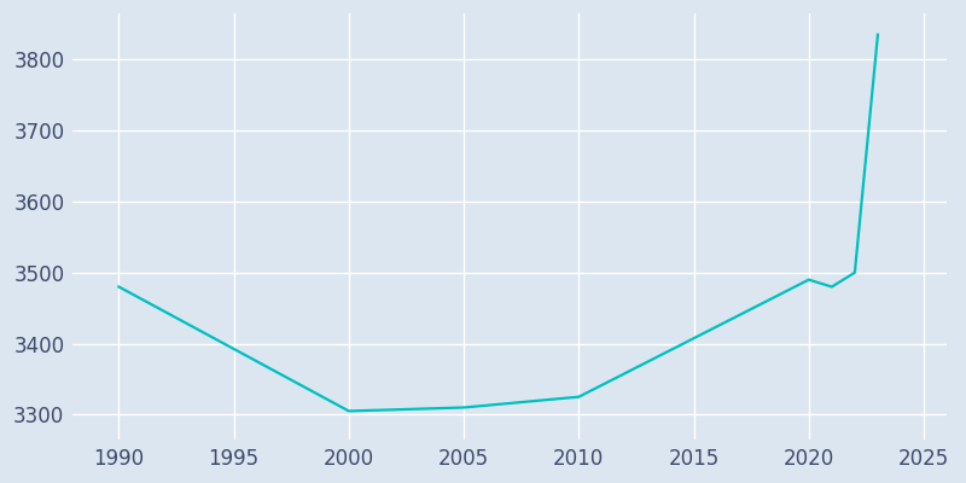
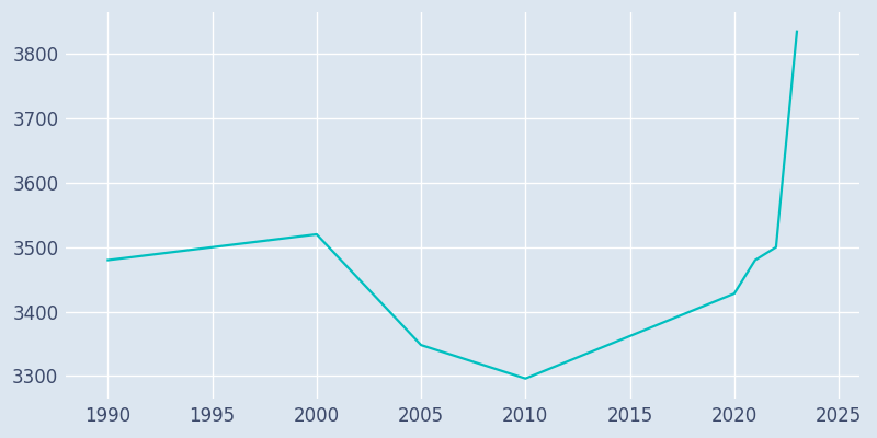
2000: 3305 -> 3520
2005: 3310 -> 3348
2010: 3325 -> 3296
2020: 3490 -> 3428
